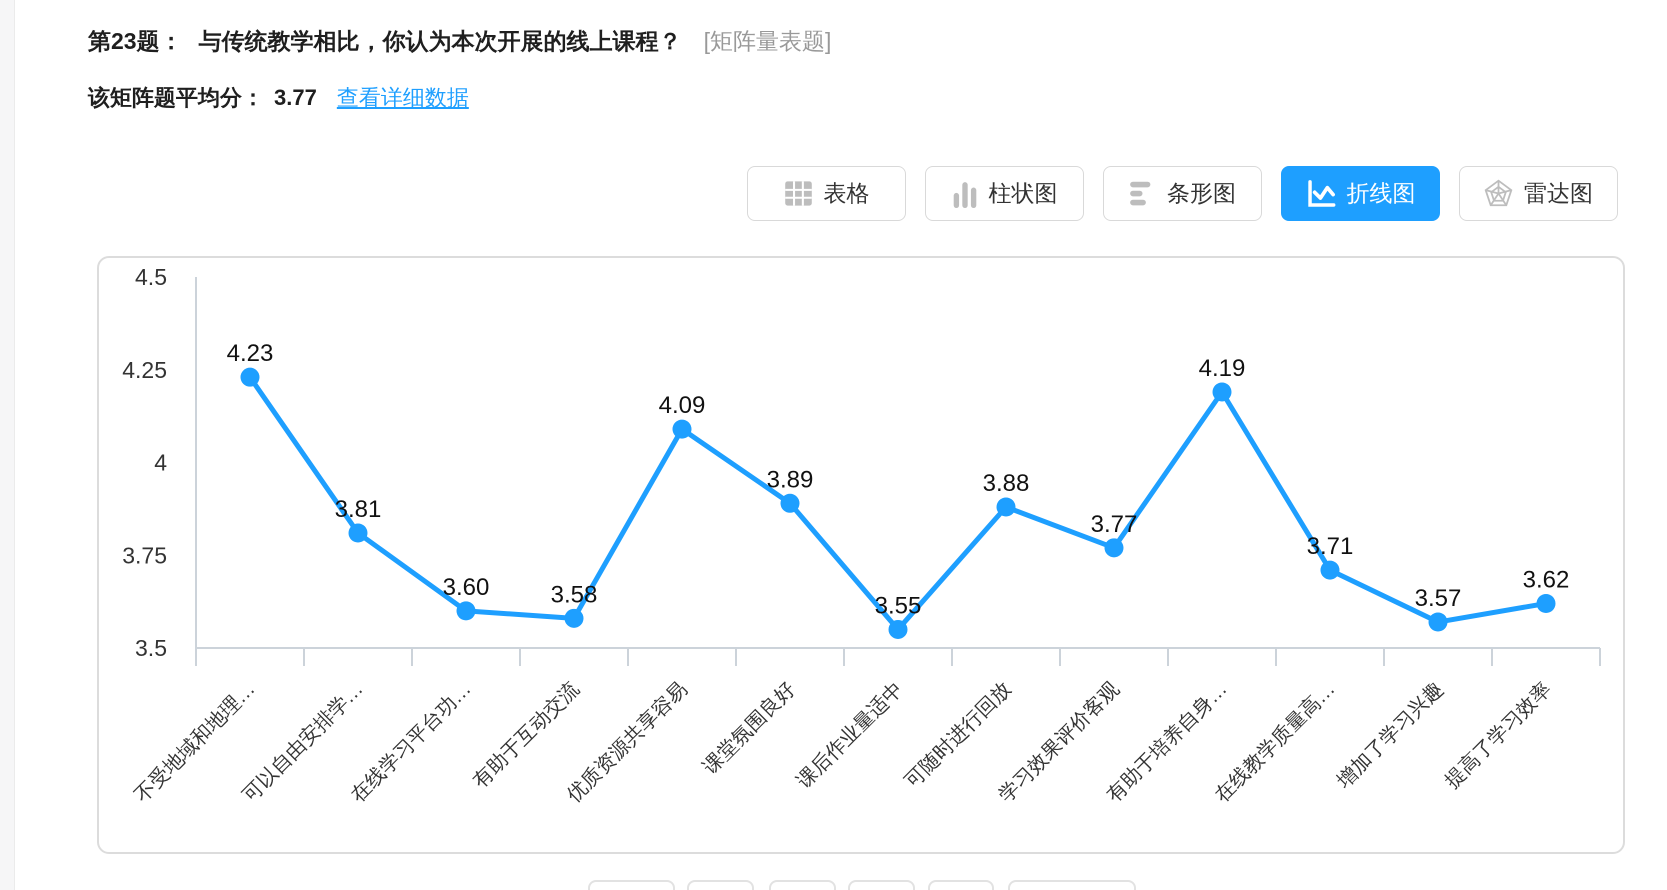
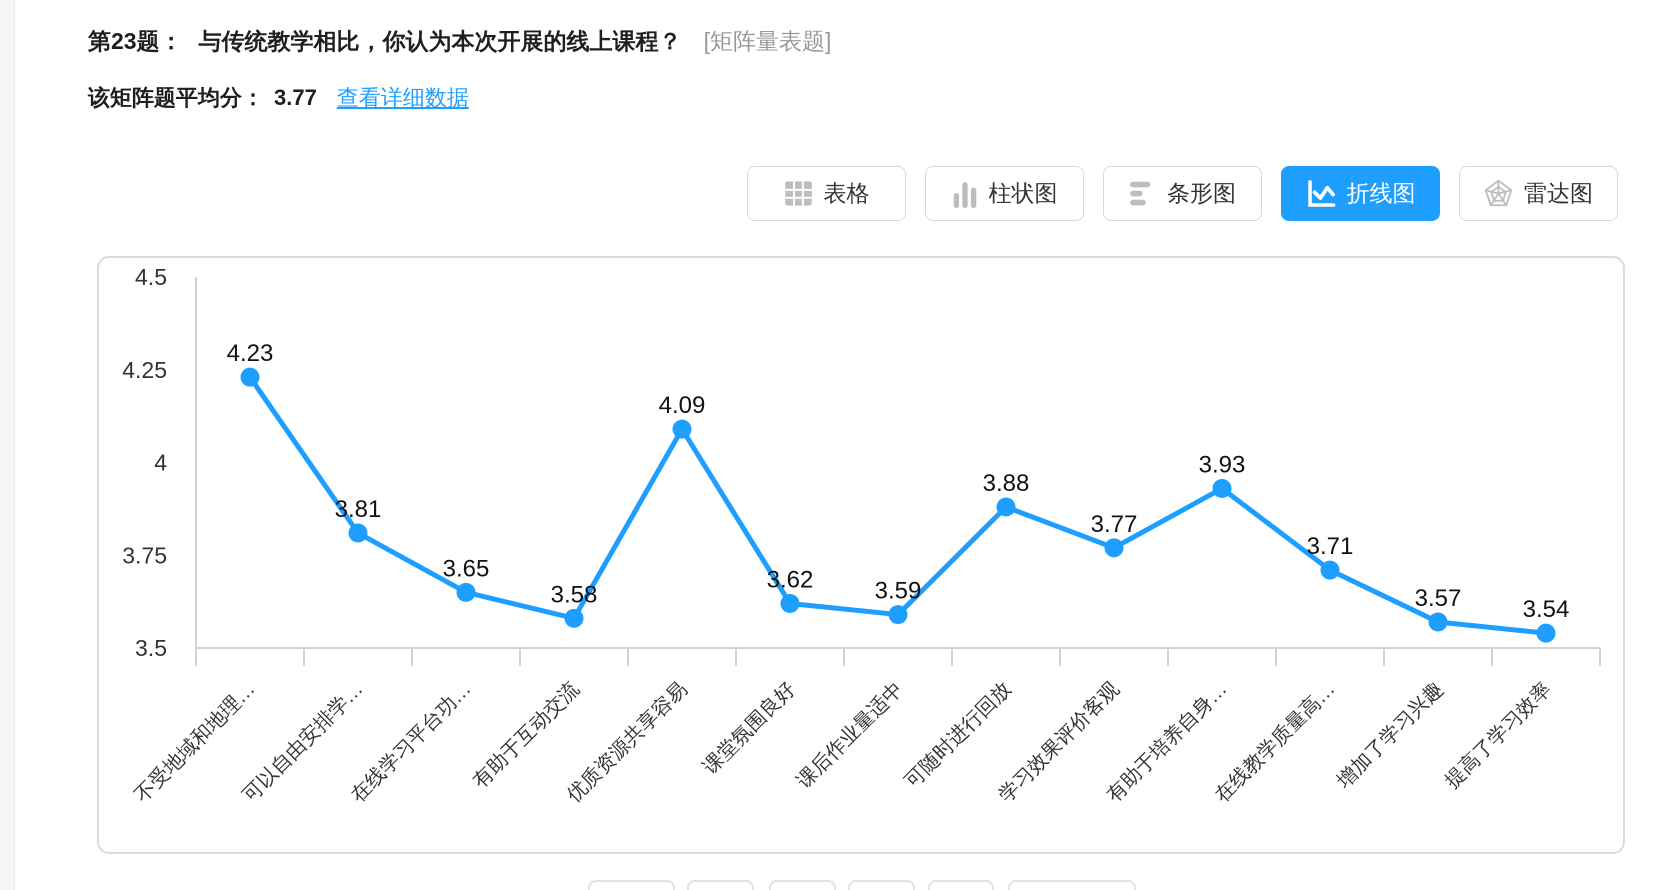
在线学习平台功…: 3.60 -> 3.65
课堂氛围良好: 3.89 -> 3.62
课后作业量适中: 3.55 -> 3.59
有助于培养自身…: 4.19 -> 3.93
提高了学习效率: 3.62 -> 3.54
